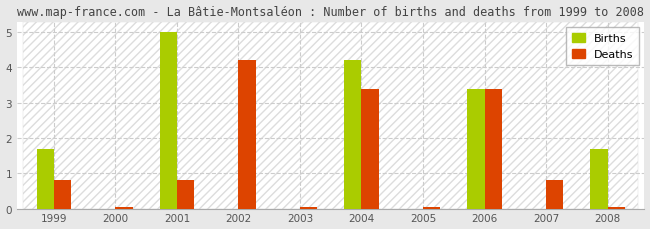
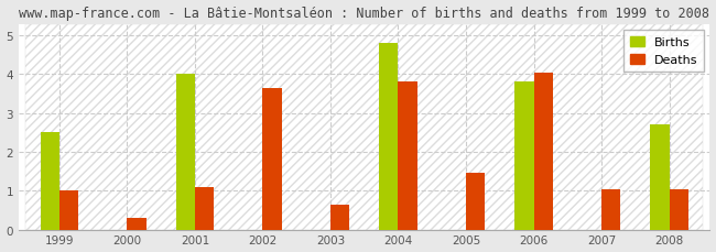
Births/1999: 1.7 -> 2.5
Deaths/1999: 0.80 -> 1.00
Deaths/2000: 0.05 -> 0.30
Births/2001: 5.0 -> 4.0
Deaths/2001: 0.80 -> 1.10
Deaths/2002: 4.20 -> 3.65
Deaths/2003: 0.05 -> 0.65
Births/2004: 4.2 -> 4.8
Deaths/2004: 3.40 -> 3.80
Deaths/2005: 0.05 -> 1.45
Births/2006: 3.4 -> 3.8
Deaths/2006: 3.40 -> 4.05
Deaths/2007: 0.80 -> 1.05
Births/2008: 1.7 -> 2.7
Deaths/2008: 0.05 -> 1.05
